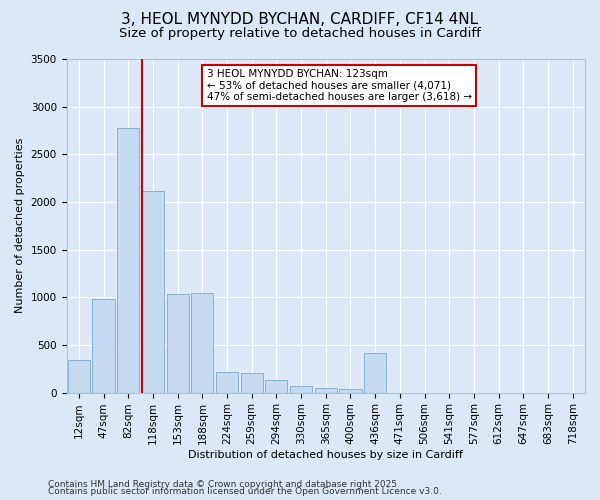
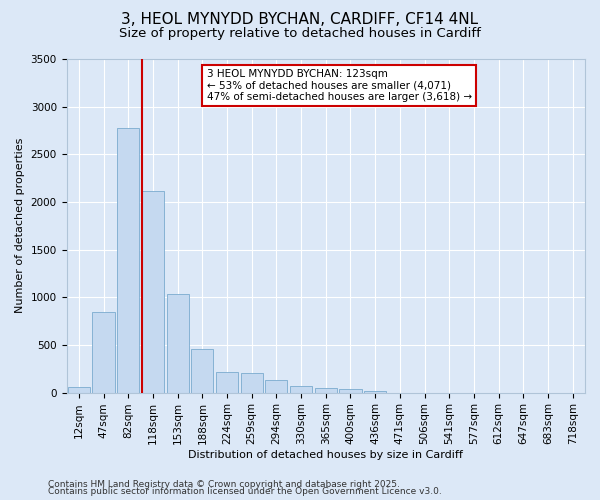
12sqm: 340 -> 60
47sqm: 980 -> 850
188sqm: 1040 -> 460
436sqm: 420 -> 20
